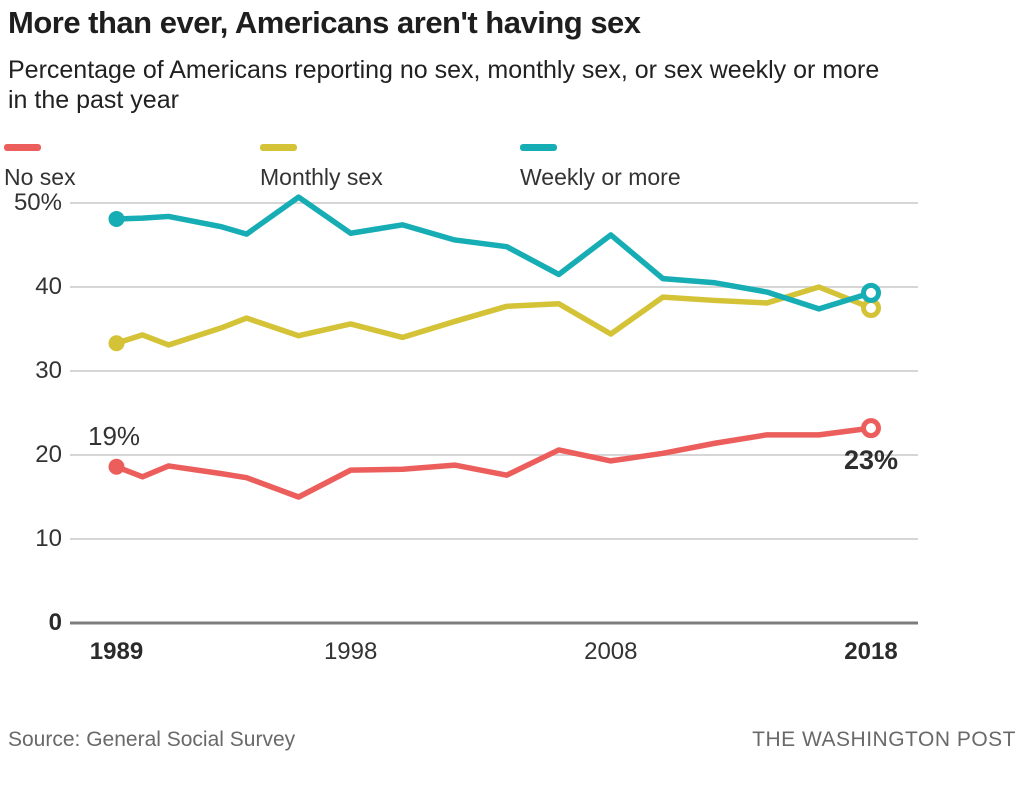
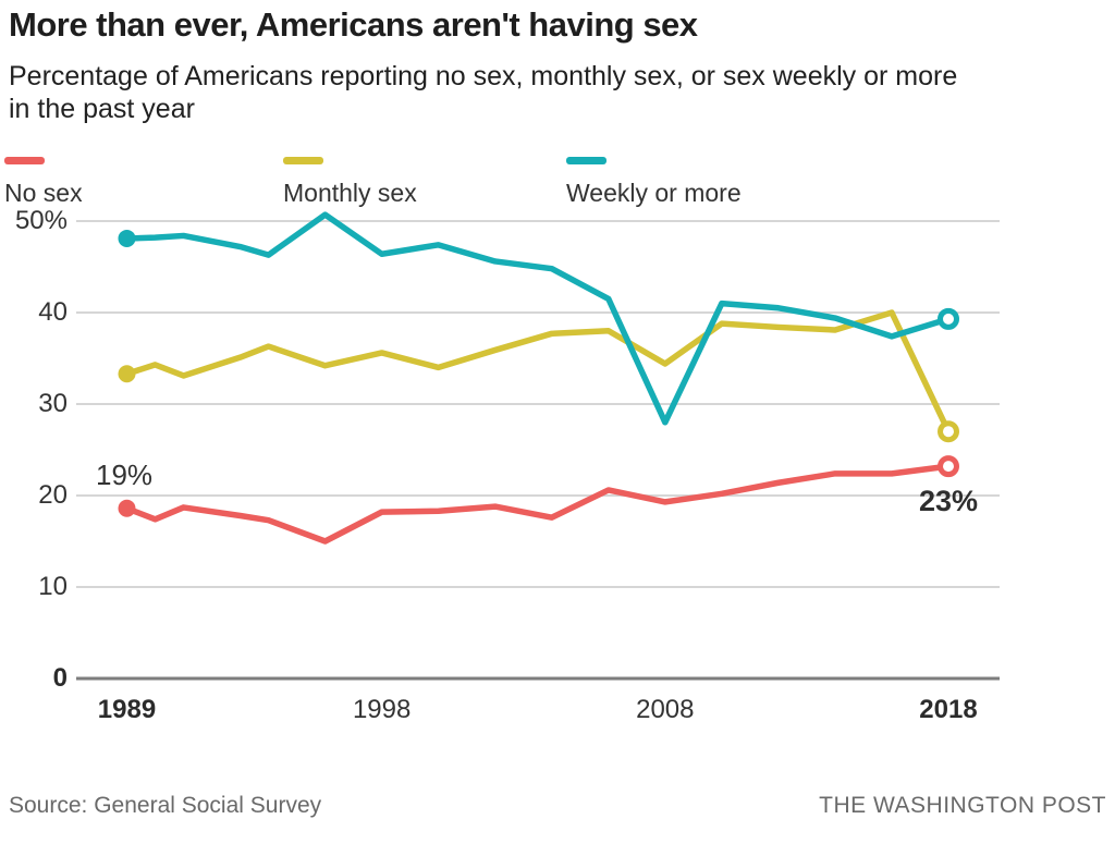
Weekly or more/2008: 46% -> 28%
Monthly sex/2018: 38% -> 27%
